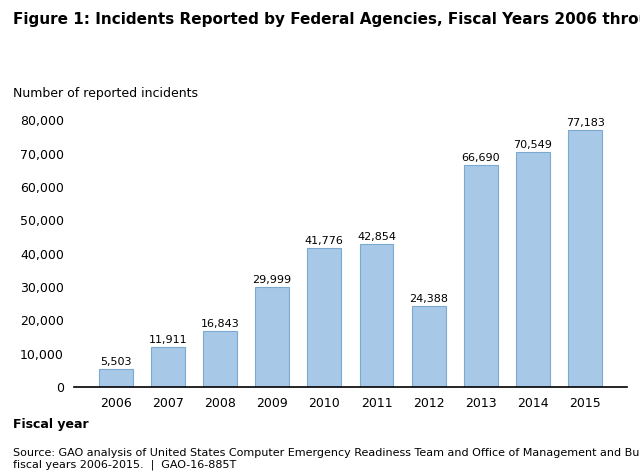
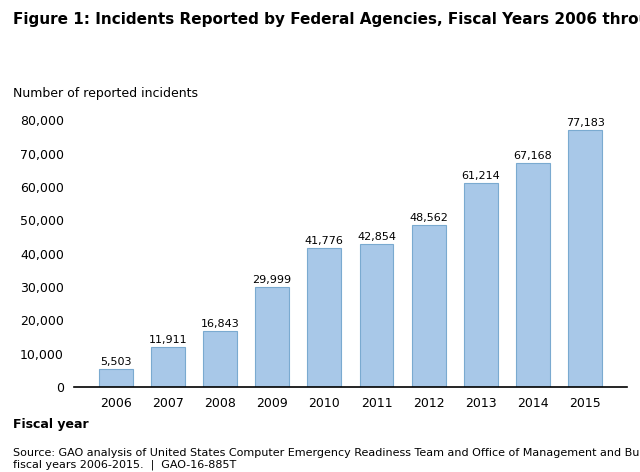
2012: 24,388 -> 48,562
2013: 66,690 -> 61,214
2014: 70,549 -> 67,168
